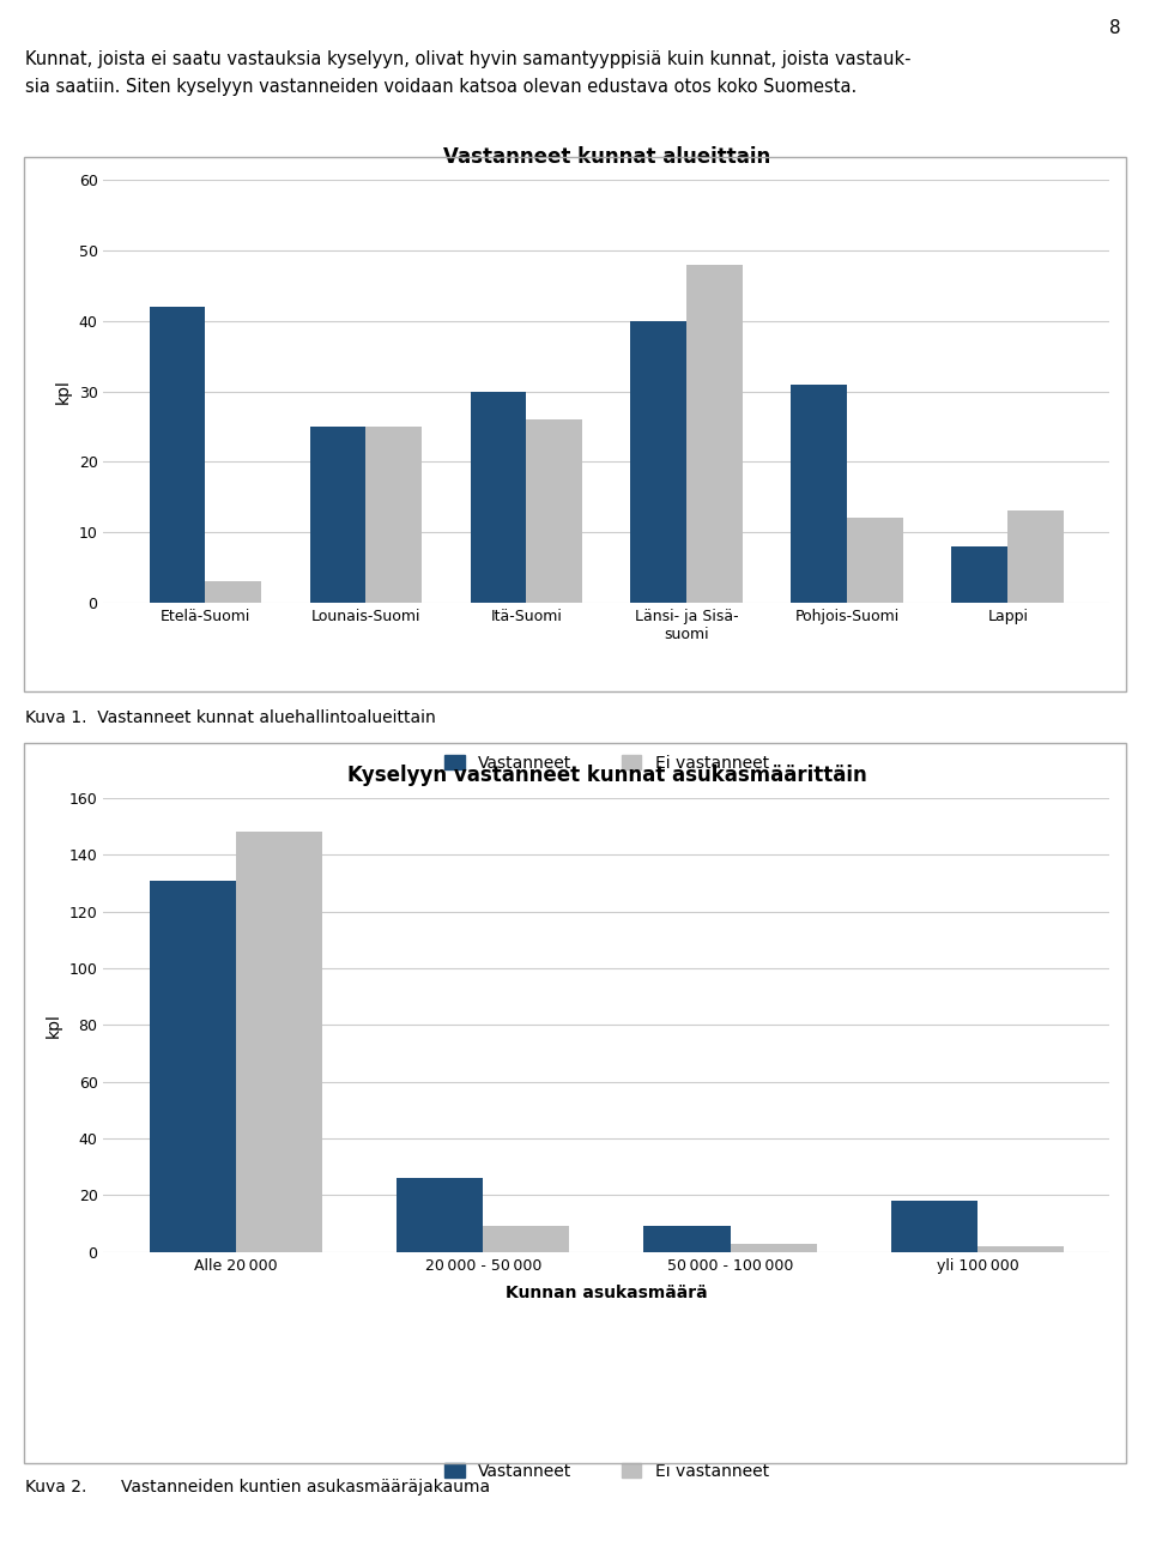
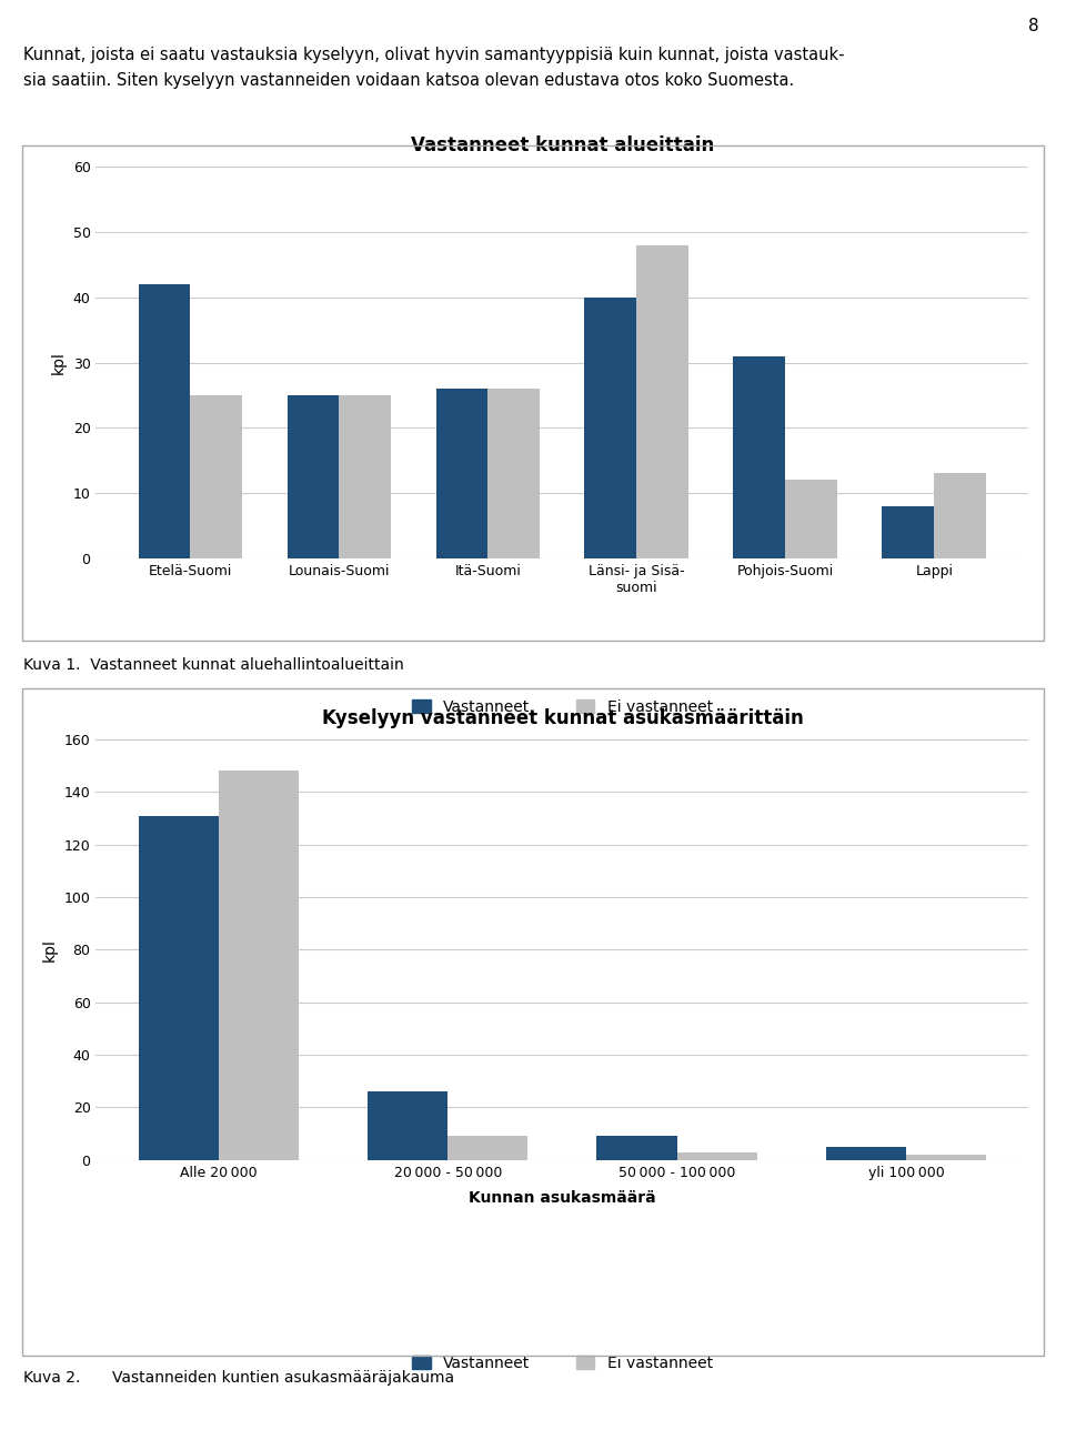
Vastanneet kunnat alueittain/Ei vastanneet/Etelä-Suomi: 3 -> 25
Vastanneet kunnat alueittain/Vastanneet/Itä-Suomi: 30 -> 26
Kyselyyn vastanneet kunnat asukasmäärittäin/Vastanneet/yli 100 000: 18 -> 5
